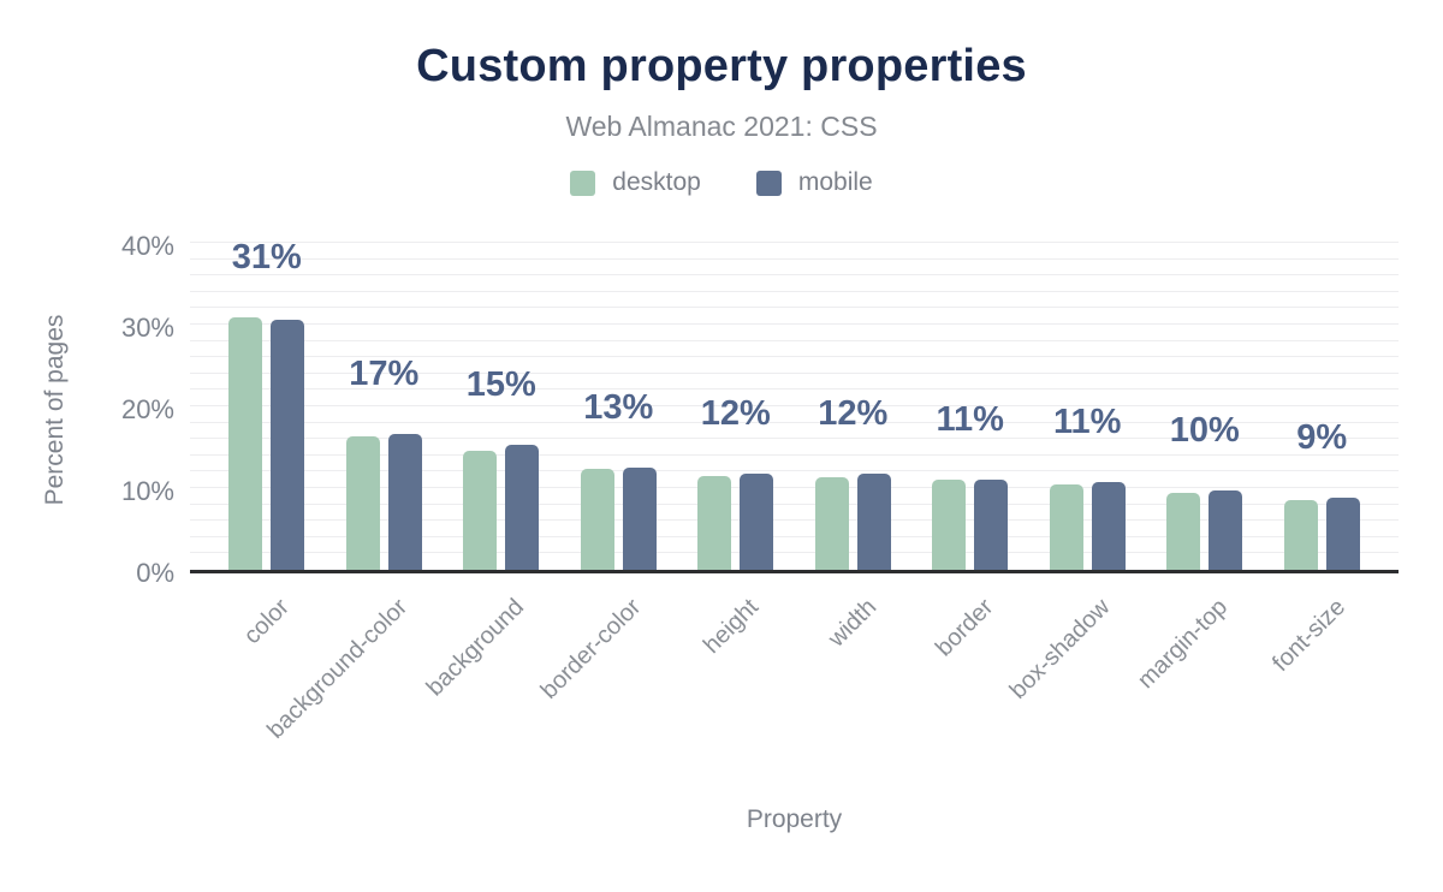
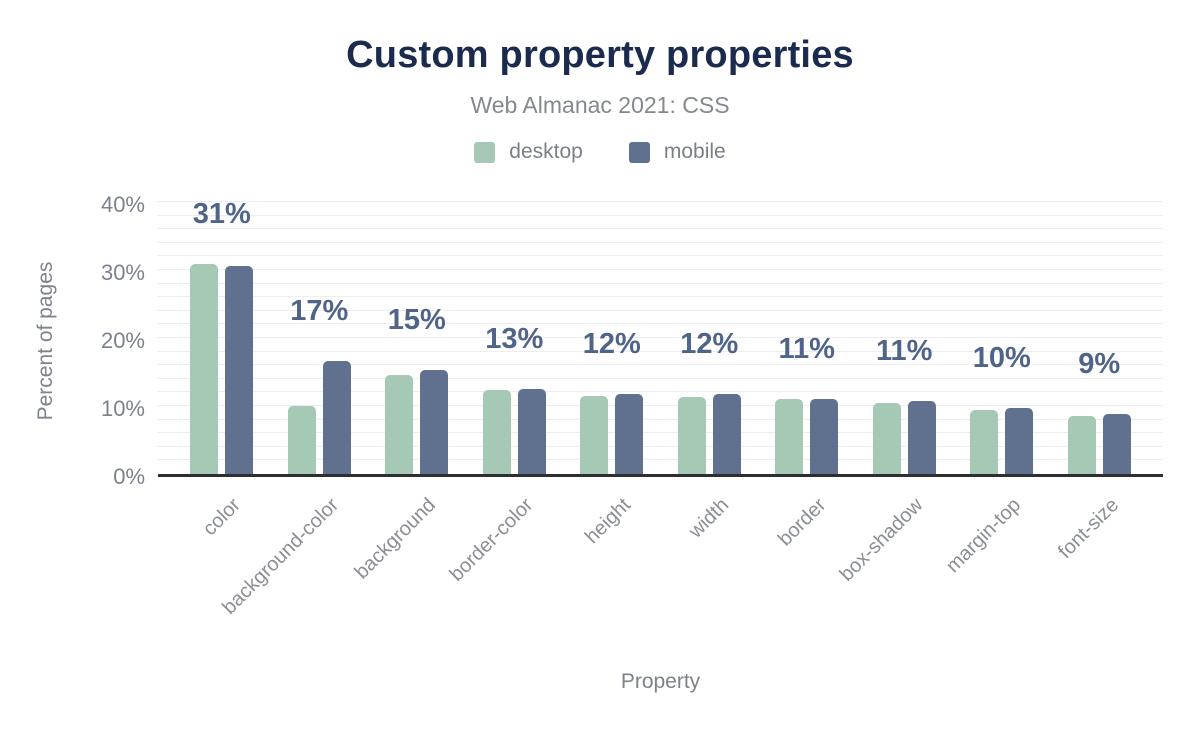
desktop/background-color: 16% -> 10%
